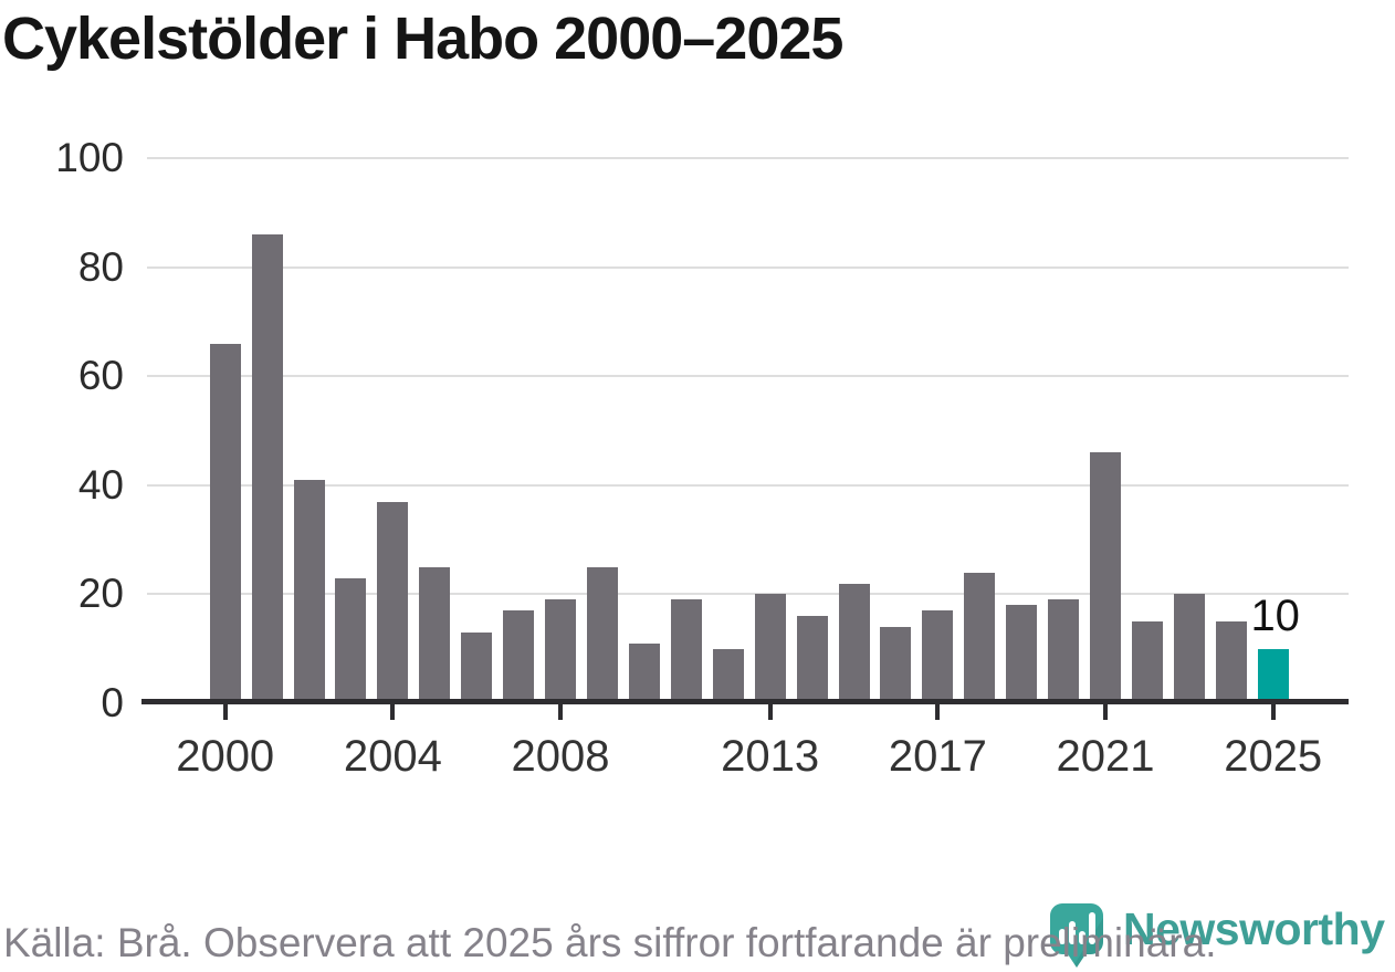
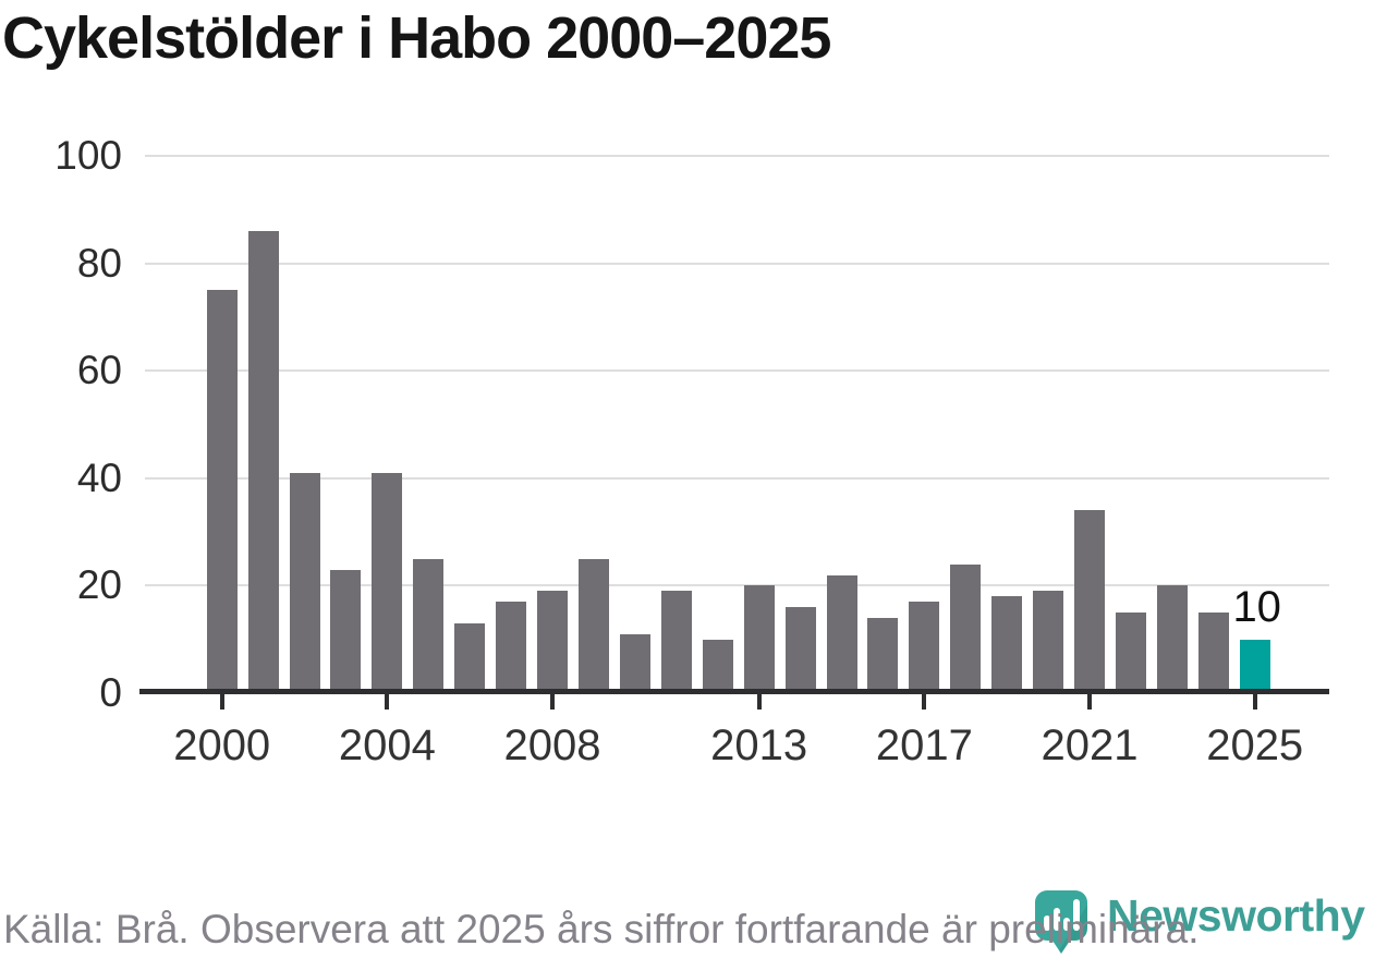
2000: 66 -> 75
2004: 37 -> 41
2021: 46 -> 34
